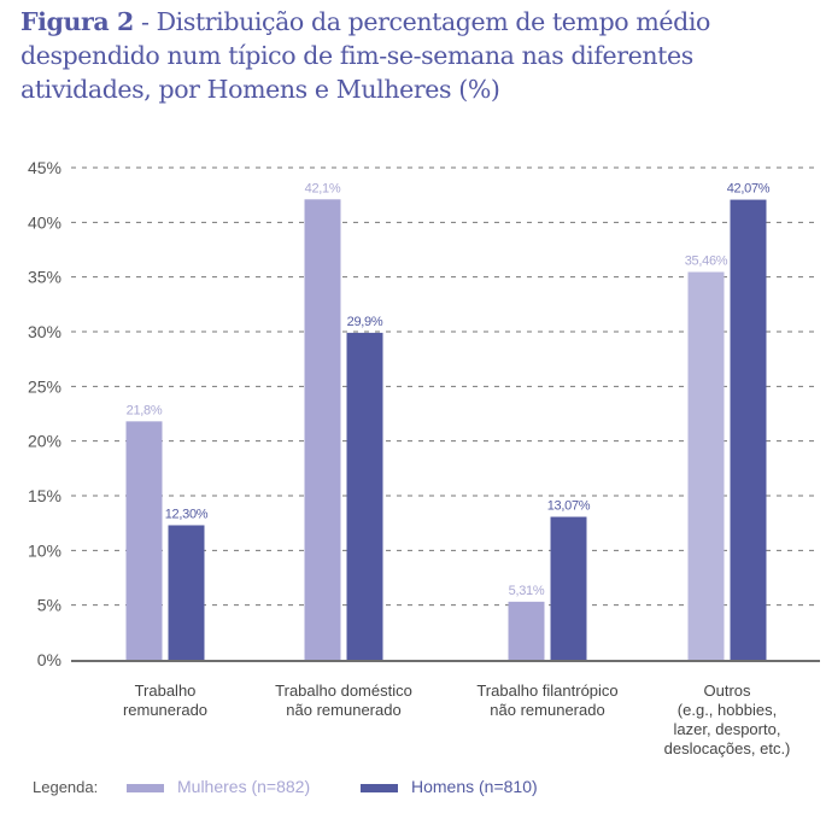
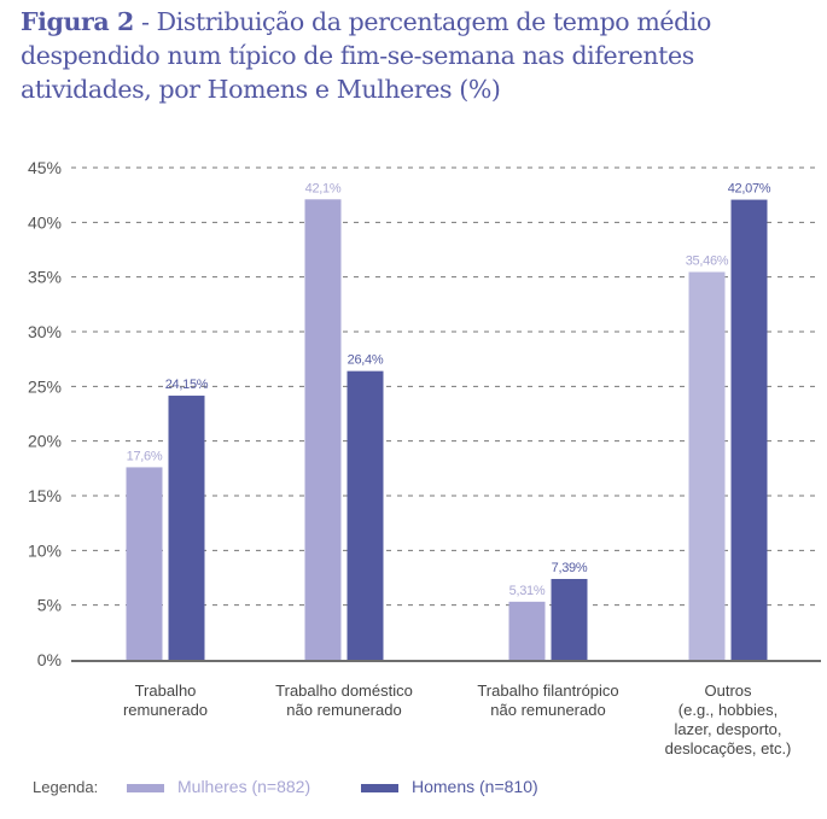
Mulheres (n=882)/Trabalho remunerado: 21,8% -> 17,6%
Homens (n=810)/Trabalho remunerado: 12,30% -> 24,15%
Homens (n=810)/Trabalho doméstico não remunerado: 29,9% -> 26,4%
Homens (n=810)/Trabalho filantrópico não remunerado: 13,07% -> 7,39%
